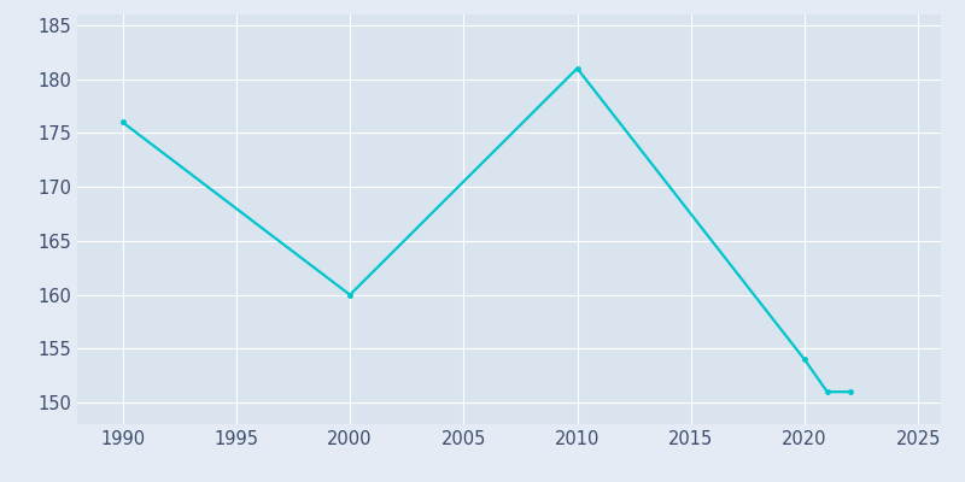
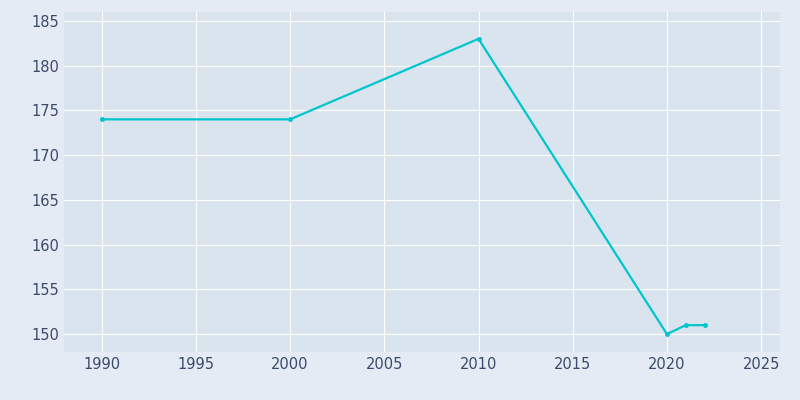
1990: 176 -> 174
2000: 160 -> 174
2010: 181 -> 183
2020: 154 -> 150
